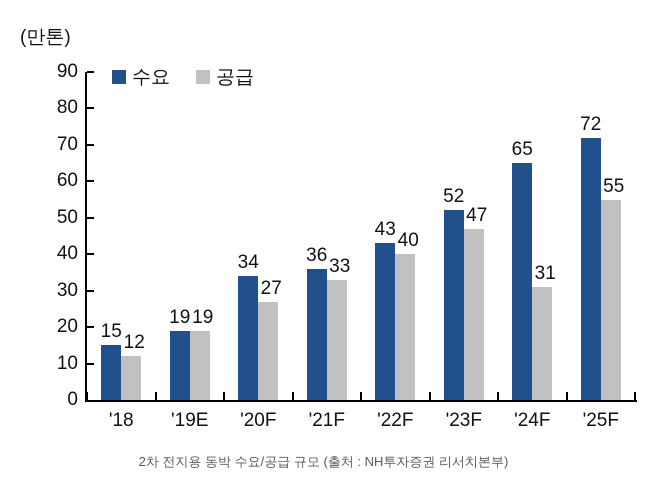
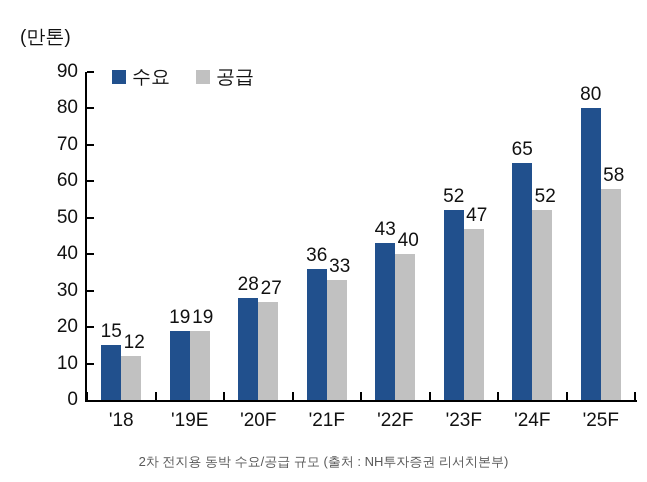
수요/'20F: 34 -> 28
공급/'24F: 31 -> 52
수요/'25F: 72 -> 80
공급/'25F: 55 -> 58
